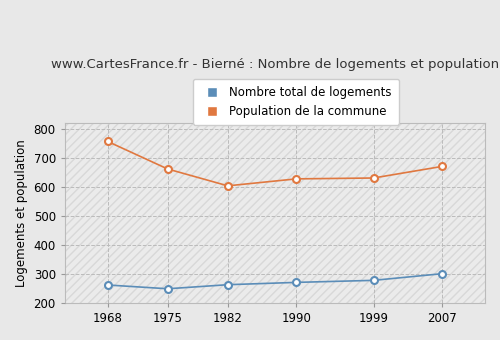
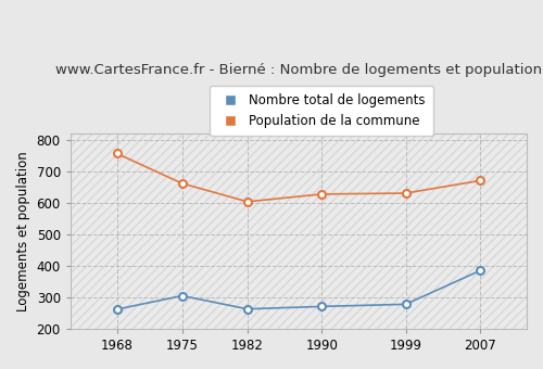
Nombre total de logements/1975: 249 -> 305
Nombre total de logements/2007: 301 -> 385
